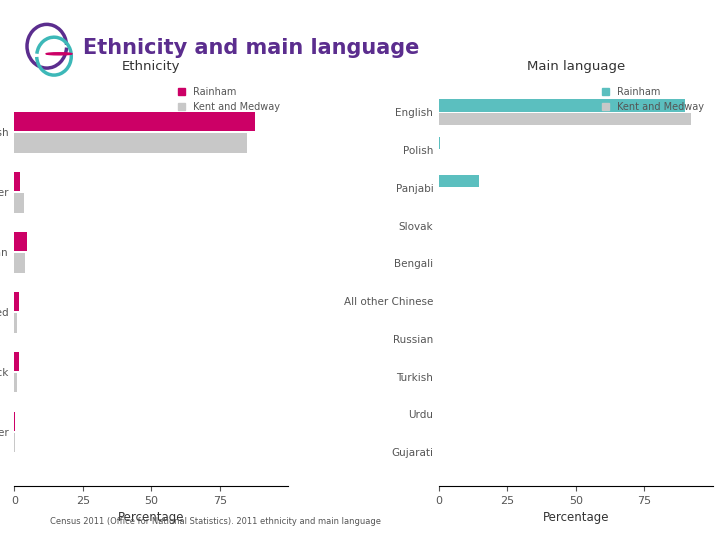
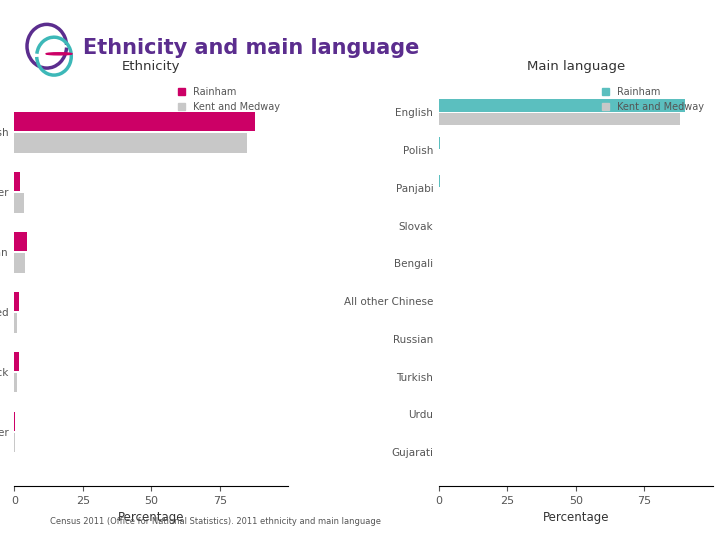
Main language/Kent and Medway/English: 92 -> 88
Main language/Rainham/Panjabi: 14.5 -> 0.5
